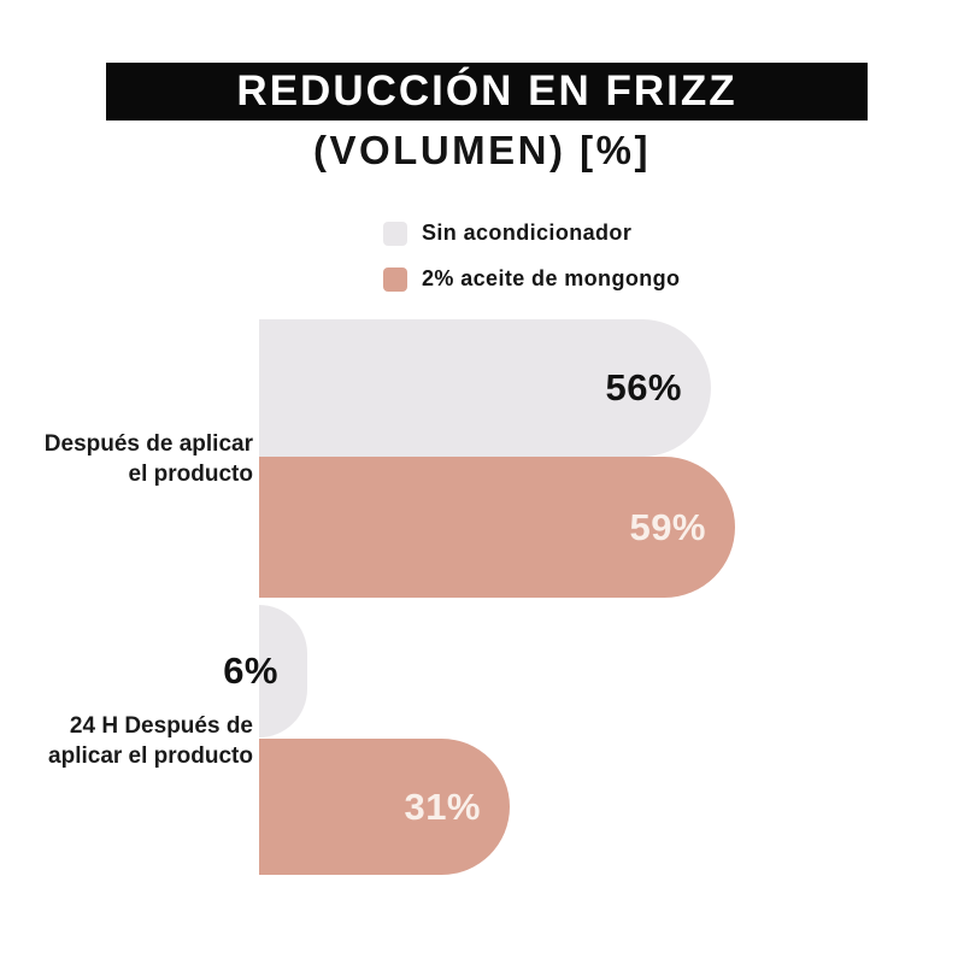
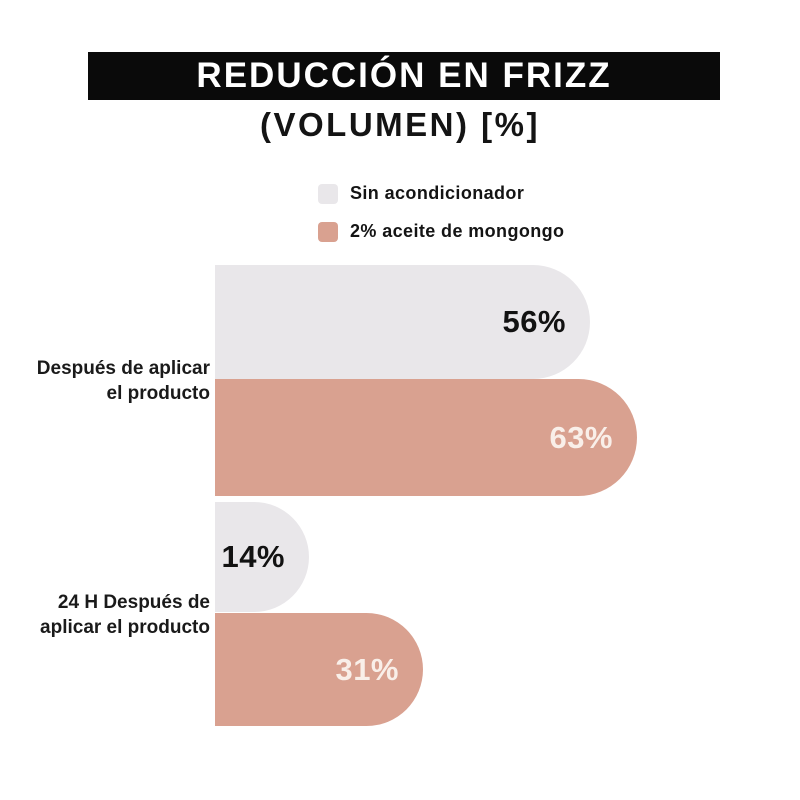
2% aceite de mongongo/Después de aplicar el producto: 59% -> 63%
Sin acondicionador/24 H Después de aplicar el producto: 6% -> 14%
